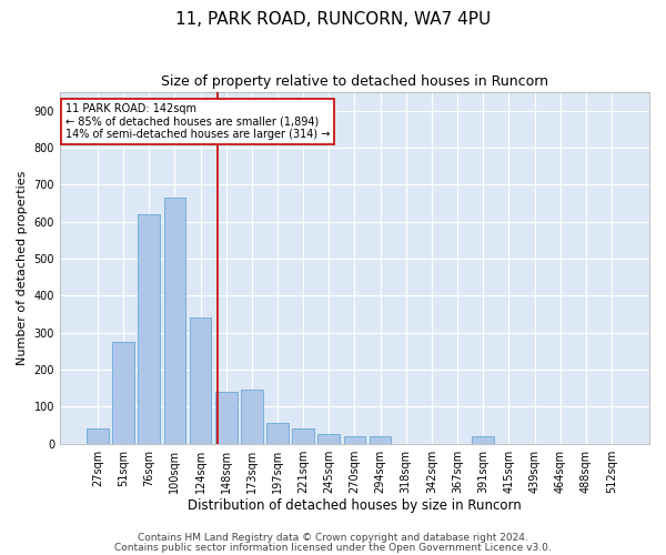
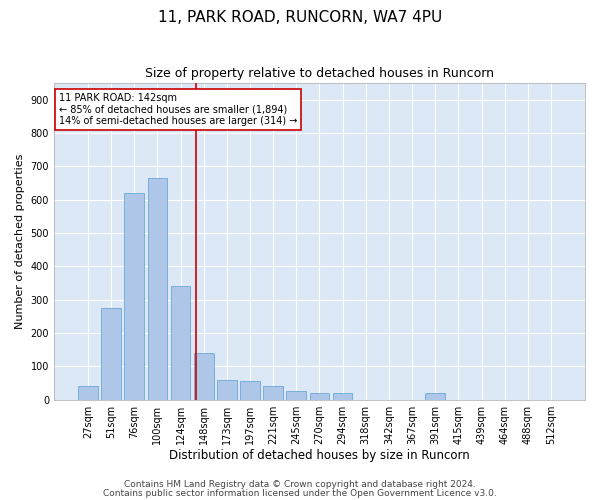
173sqm: 145 -> 60
